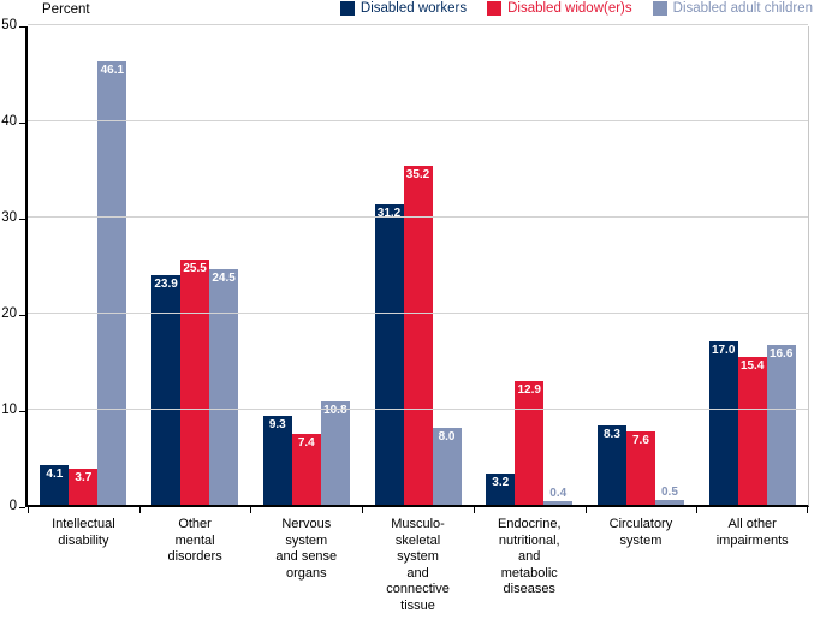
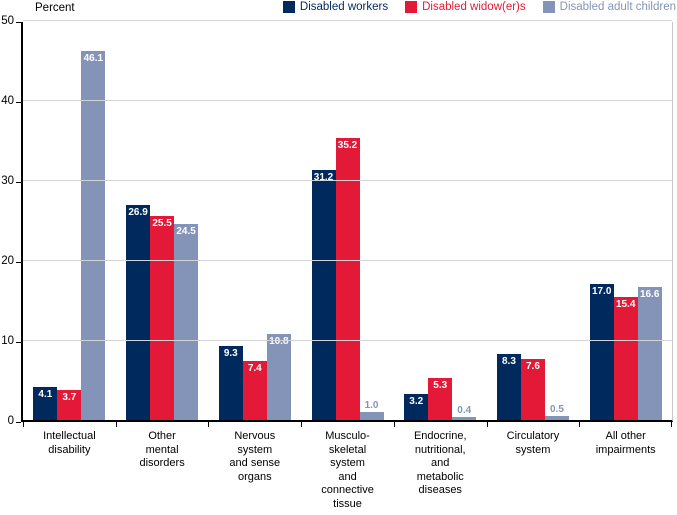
Disabled workers/Other mental disorders: 23.9 -> 26.9
Disabled adult children/Musculo- skeletal system and connective tissue: 8.0 -> 1.0
Disabled widow(er)s/Endocrine, nutritional, and metabolic diseases: 12.9 -> 5.3
